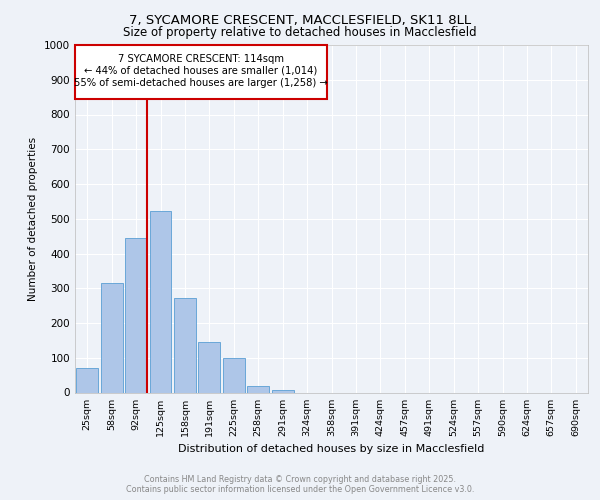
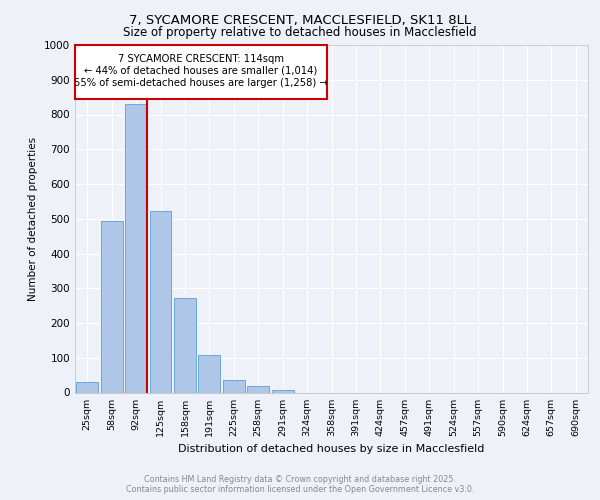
25sqm: 70 -> 30
58sqm: 315 -> 493
92sqm: 445 -> 830
191sqm: 145 -> 107
225sqm: 100 -> 35
